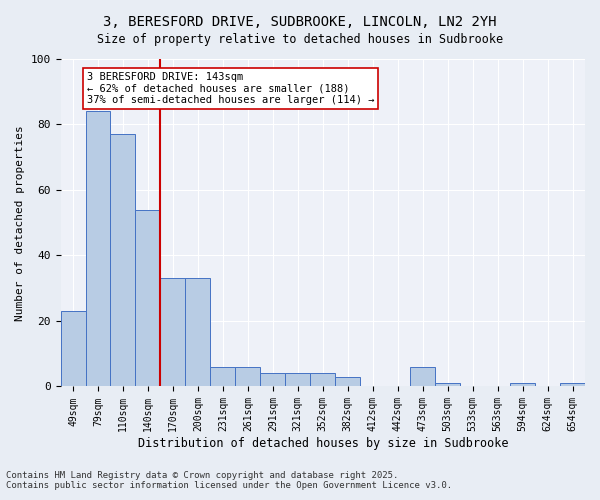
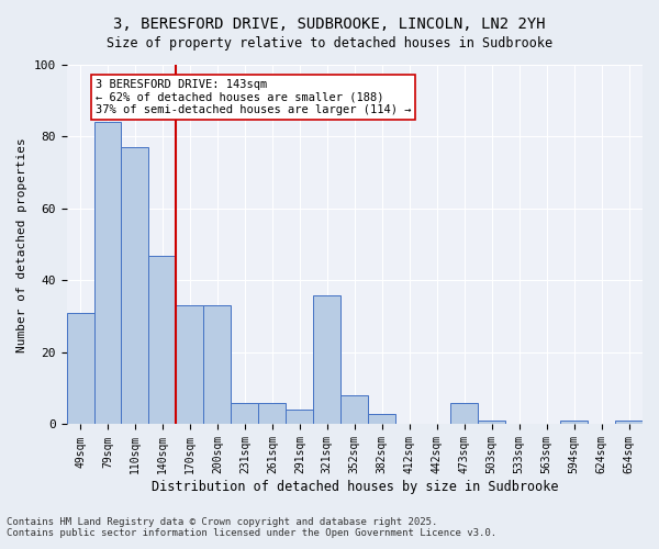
49sqm: 23 -> 31
140sqm: 54 -> 47
321sqm: 4 -> 36
352sqm: 4 -> 8
